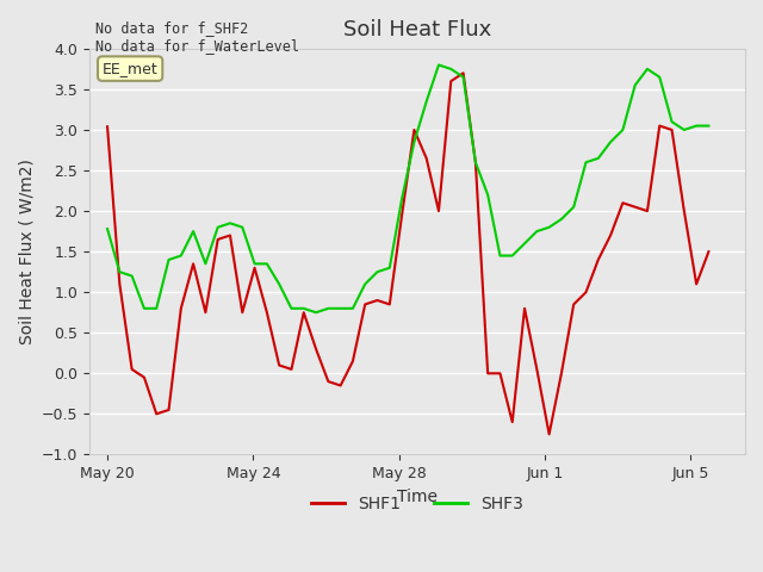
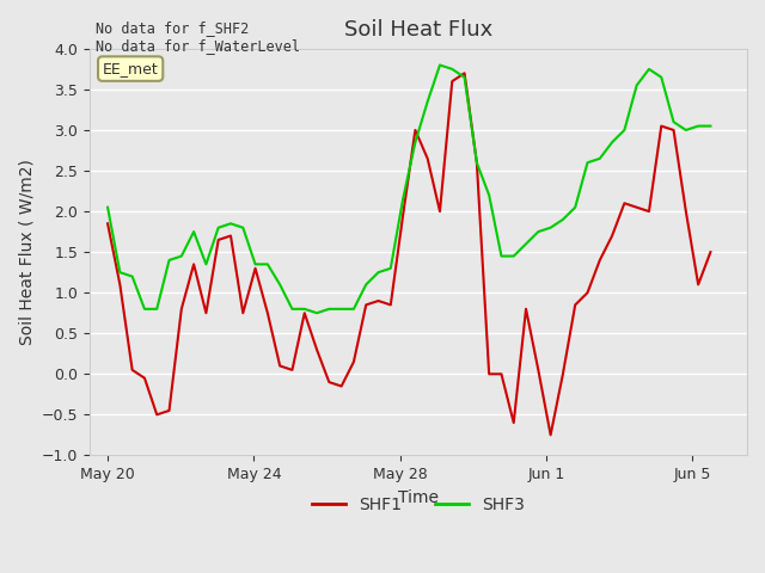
SHF1/May 20: 3.04 -> 1.85
SHF3/May 20: 1.78 -> 2.05
